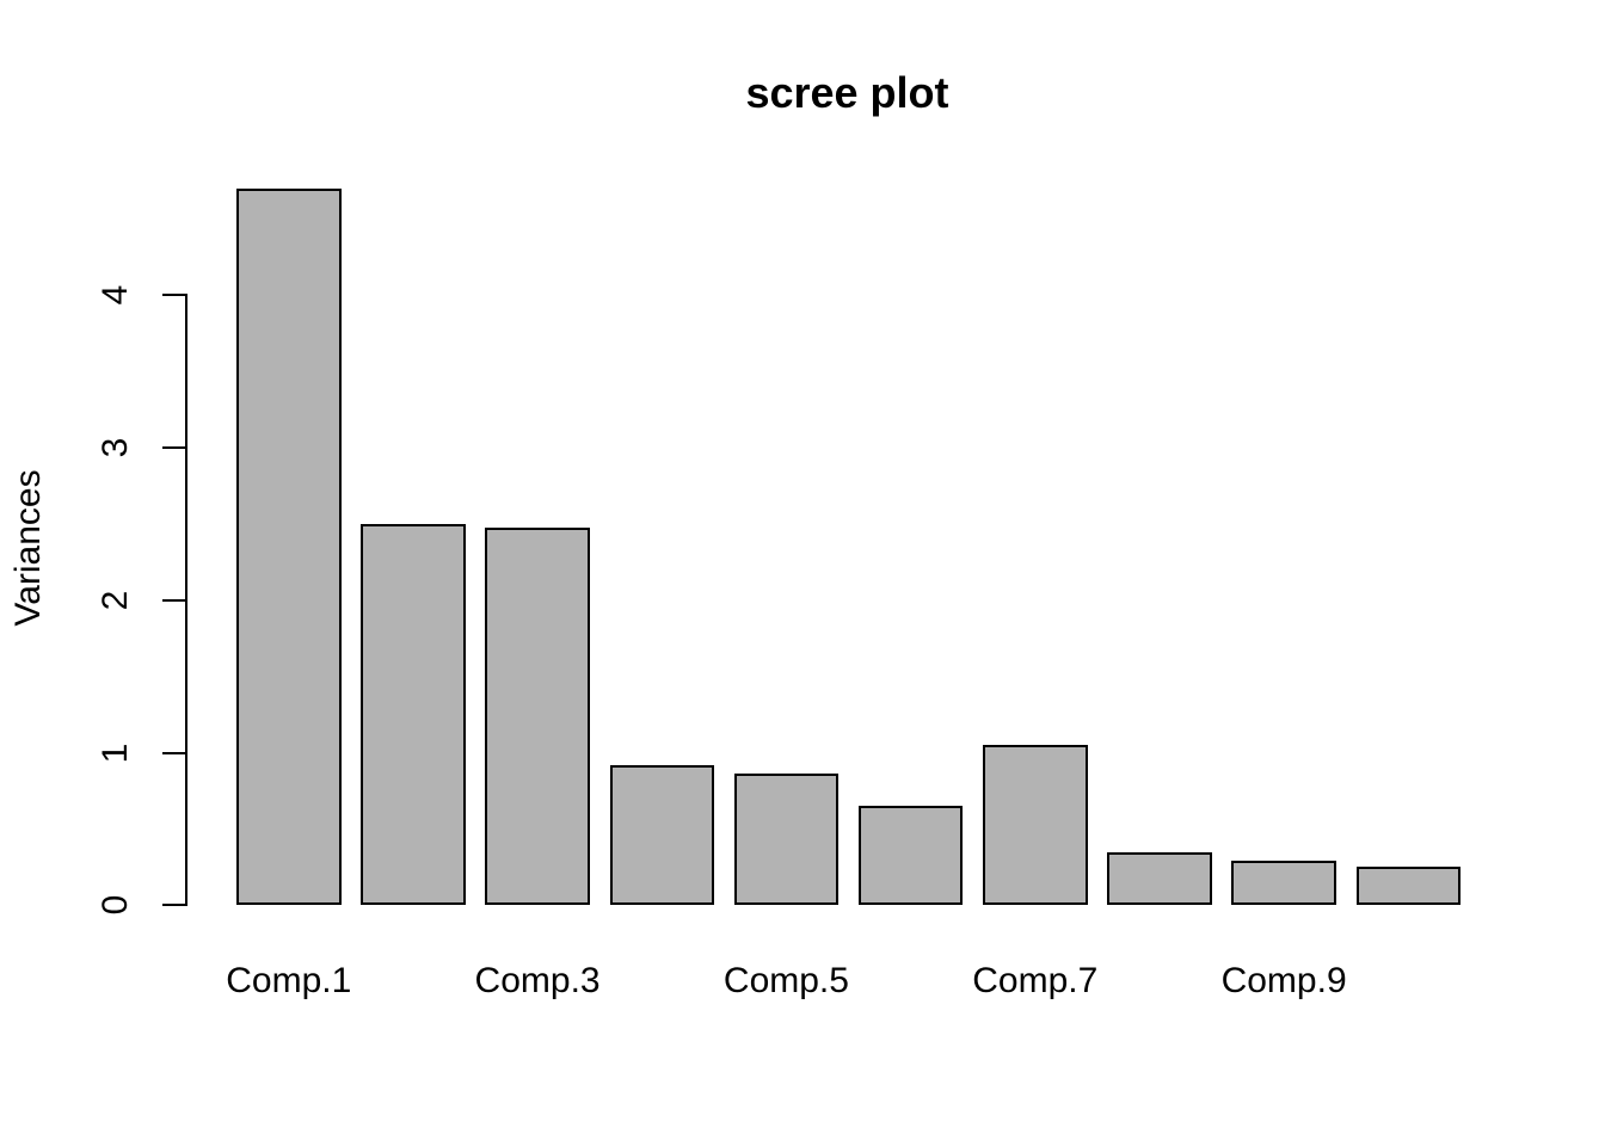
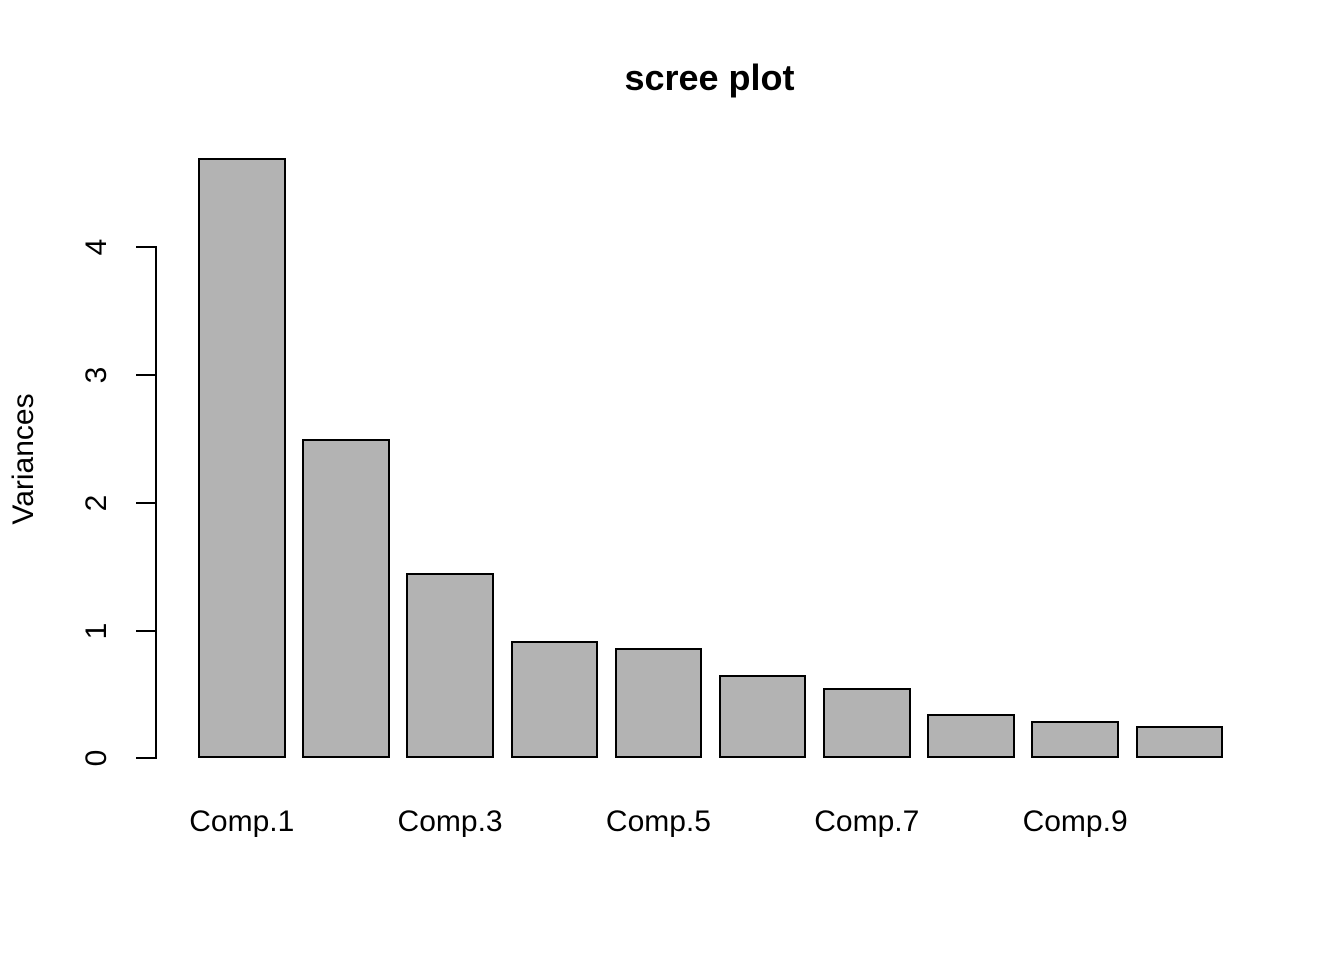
Comp.3: 2.48 -> 1.45
Comp.7: 1.05 -> 0.55
